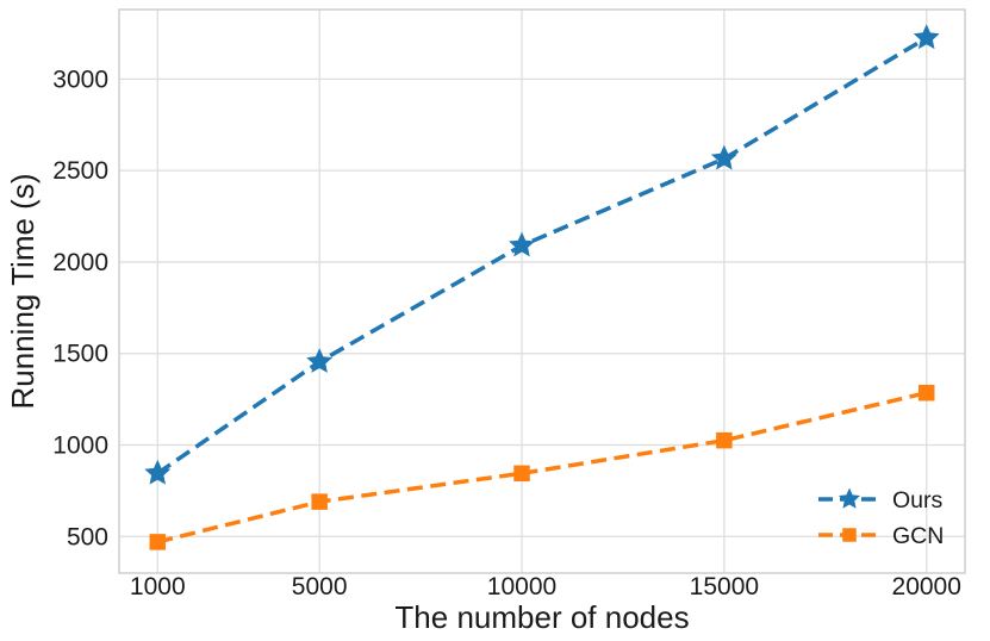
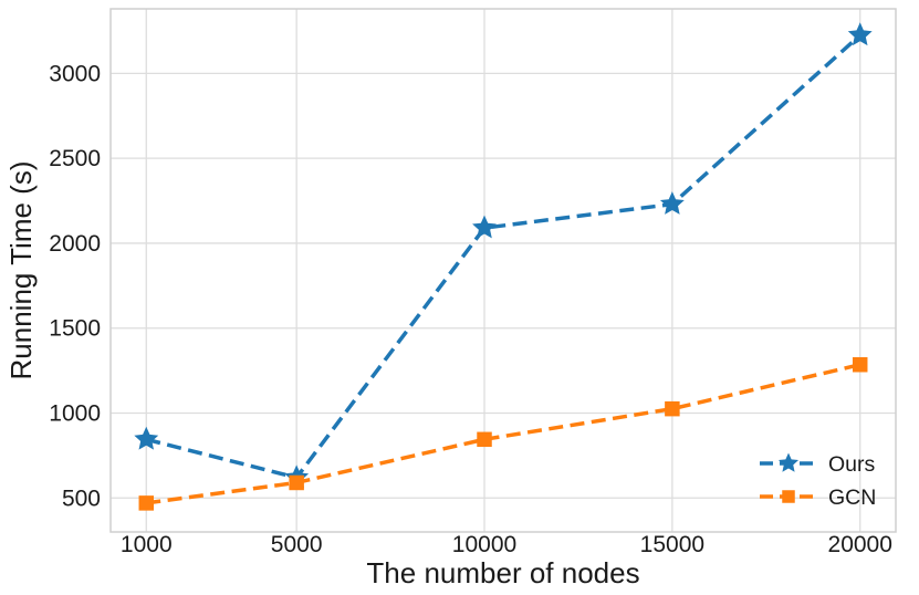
Ours/5000: 1460 -> 620
GCN/5000: 690 -> 590
Ours/15000: 2560 -> 2230
